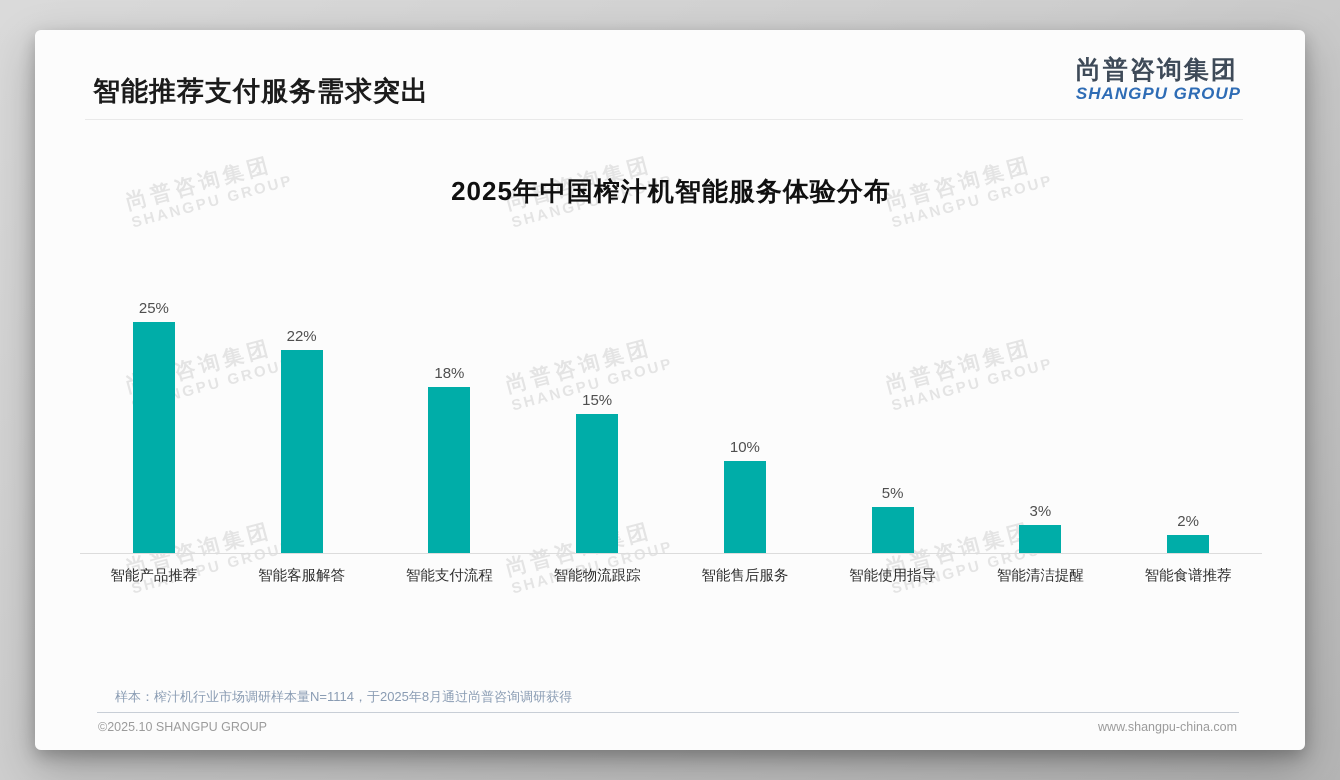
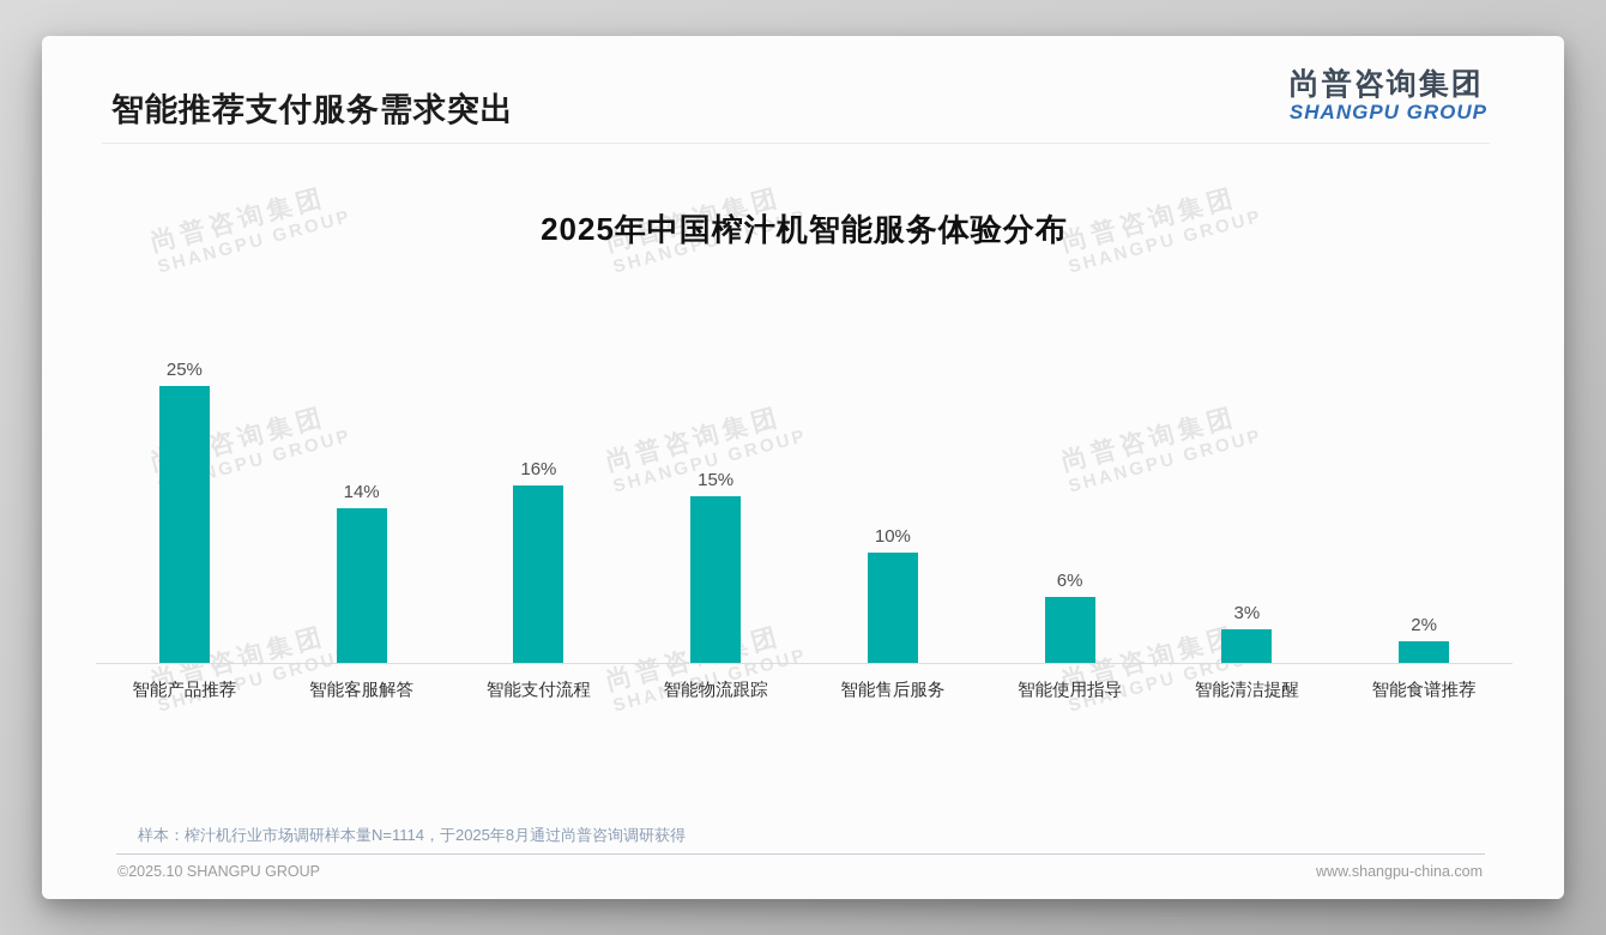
智能客服解答: 22% -> 14%
智能支付流程: 18% -> 16%
智能使用指导: 5% -> 6%
